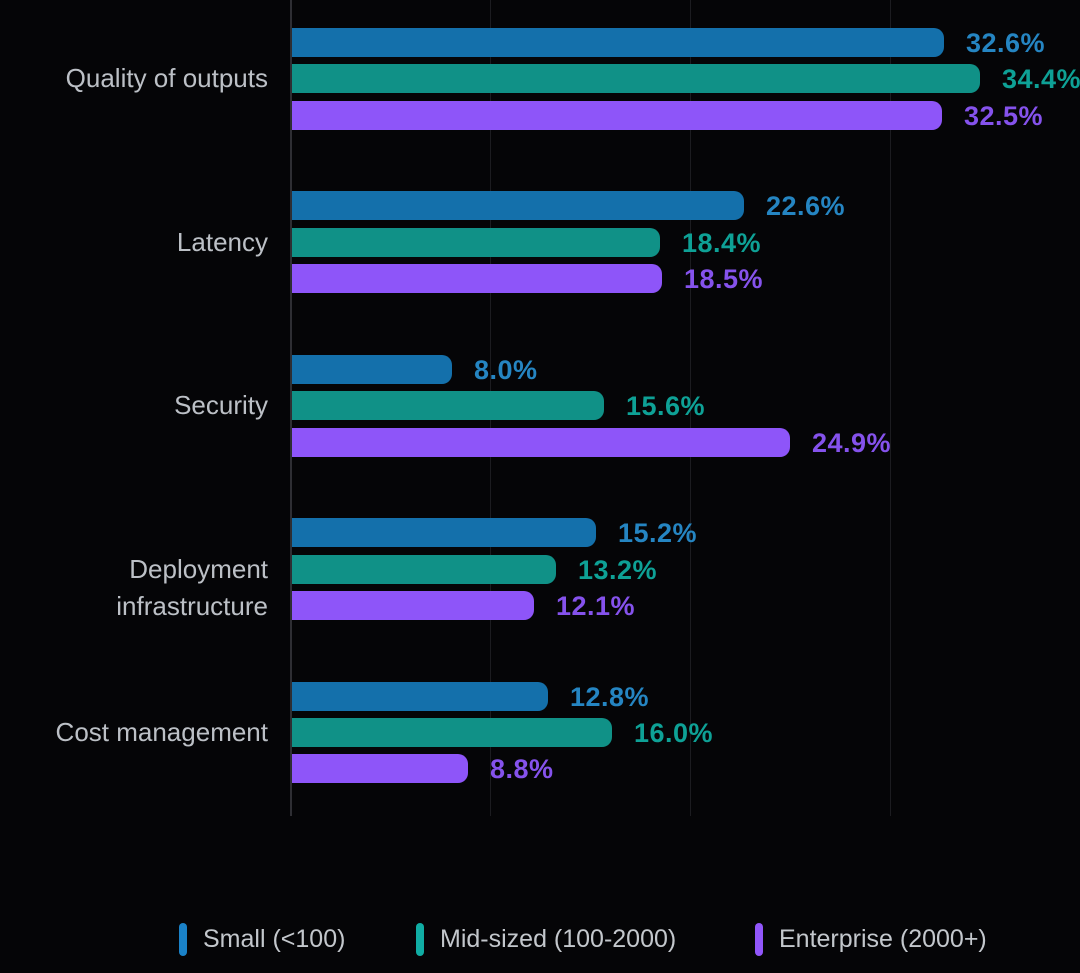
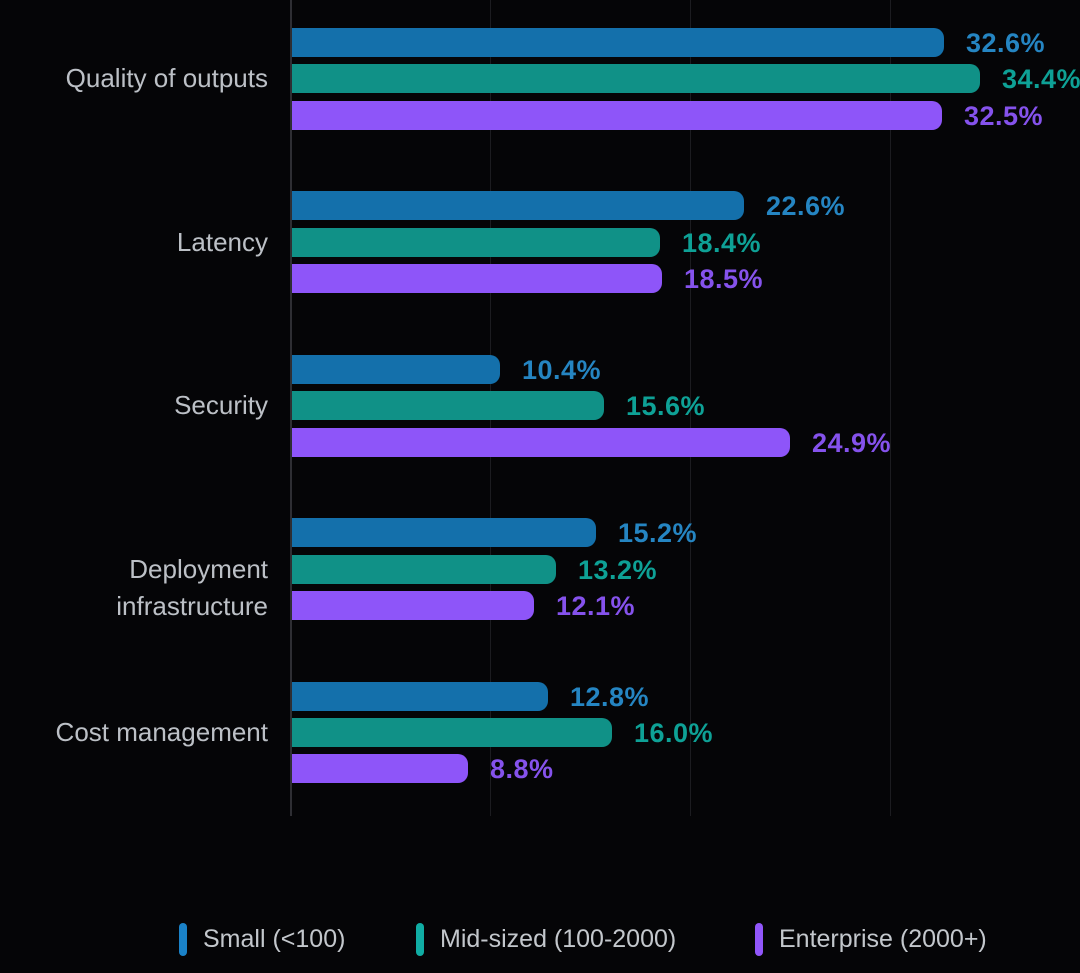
Small (<100)/Security: 8.0% -> 10.4%
